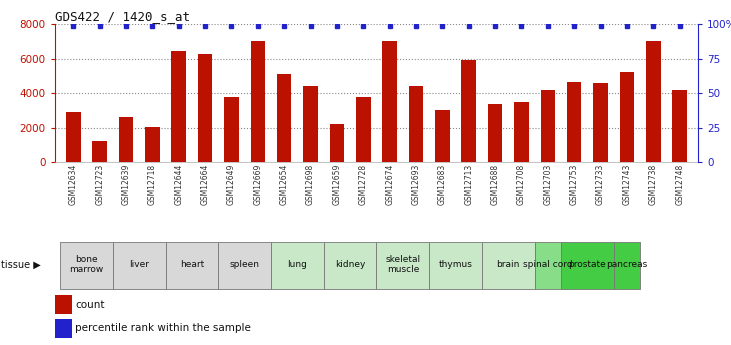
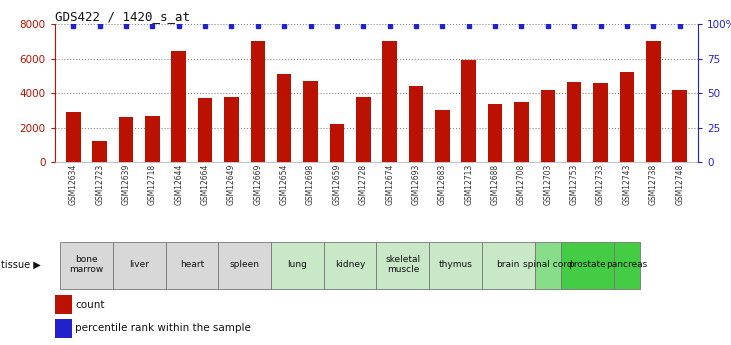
GSM12718: 2000 -> 2700
GSM12664: 6200 -> 3700
GSM12698: 4400 -> 4700
